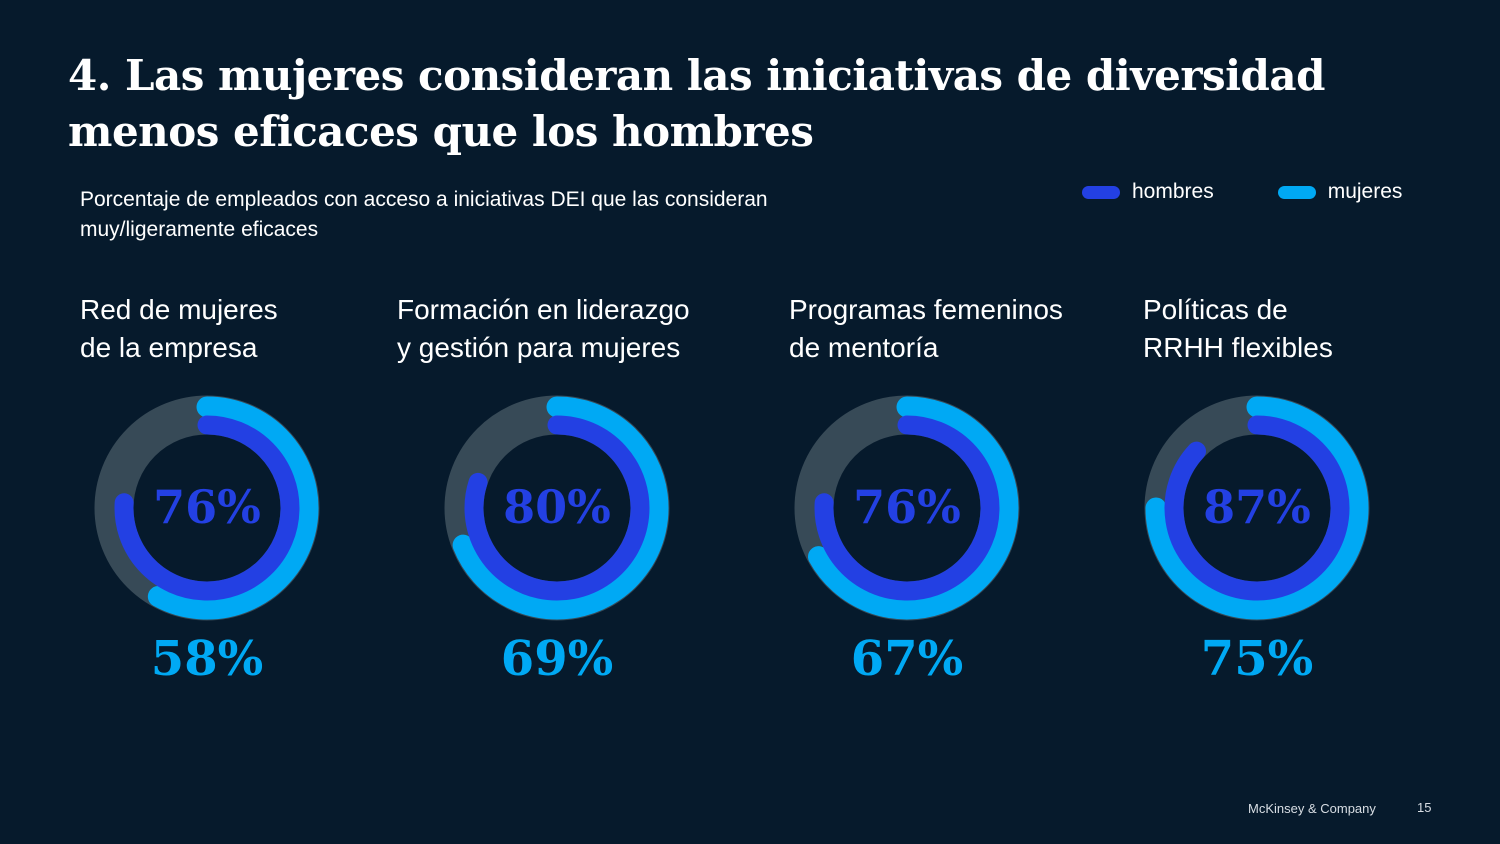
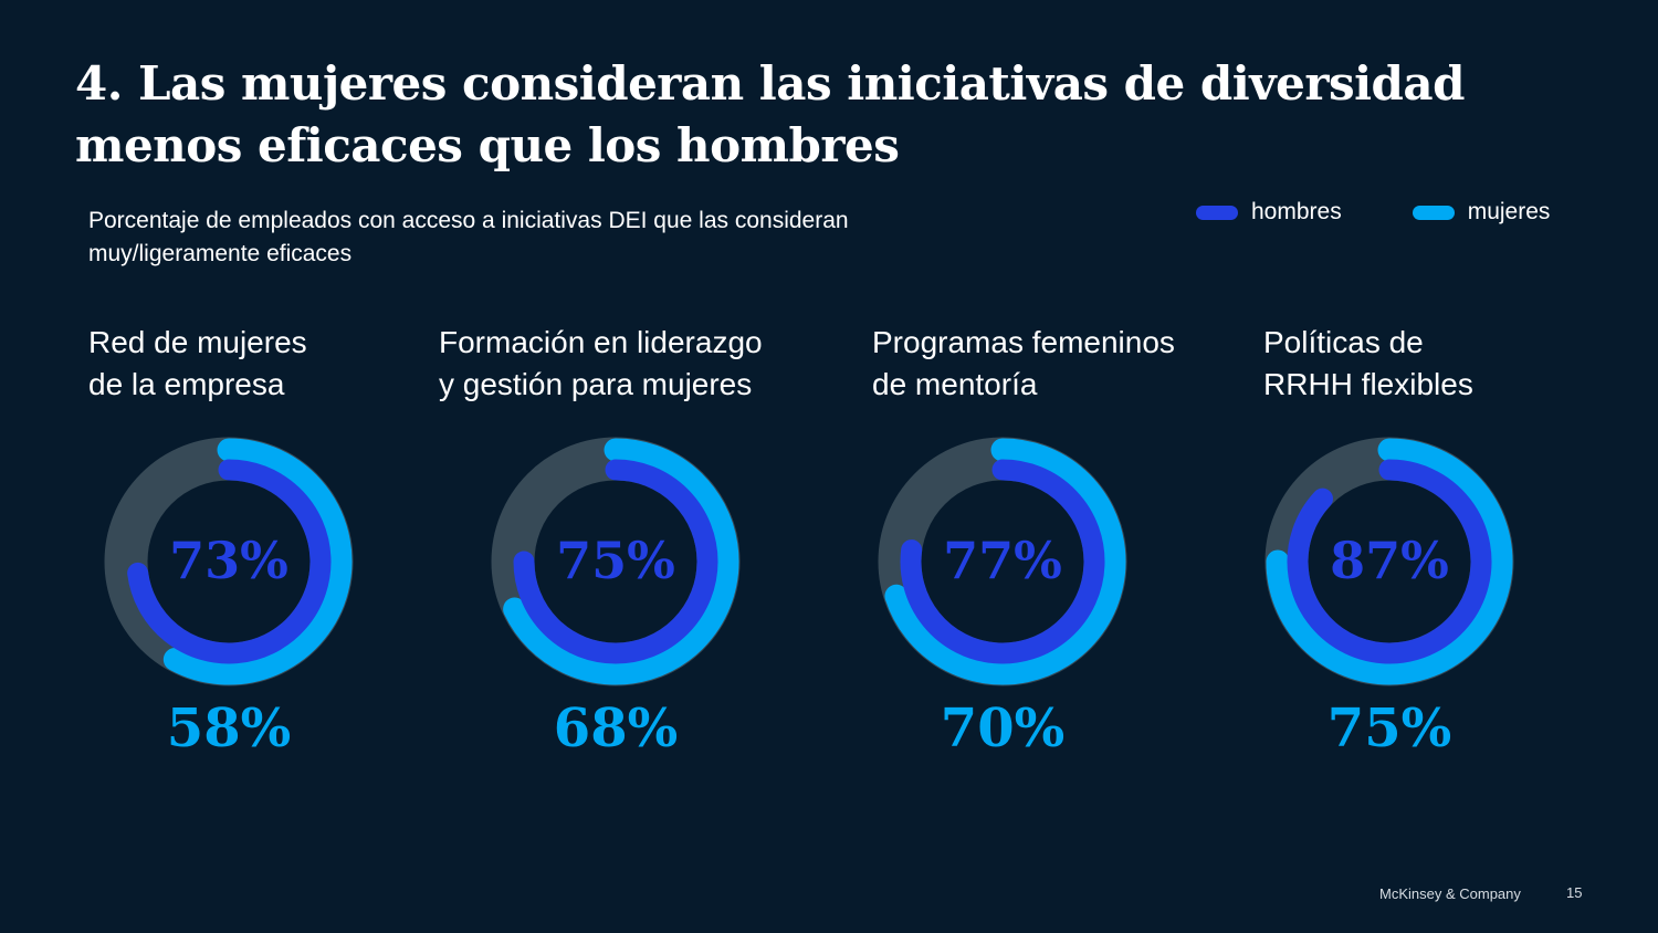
hombres/Red de mujeres de la empresa: 76% -> 73%
hombres/Formación en liderazgo y gestión para mujeres: 80% -> 75%
mujeres/Formación en liderazgo y gestión para mujeres: 69% -> 68%
hombres/Programas femeninos de mentoría: 76% -> 77%
mujeres/Programas femeninos de mentoría: 67% -> 70%
